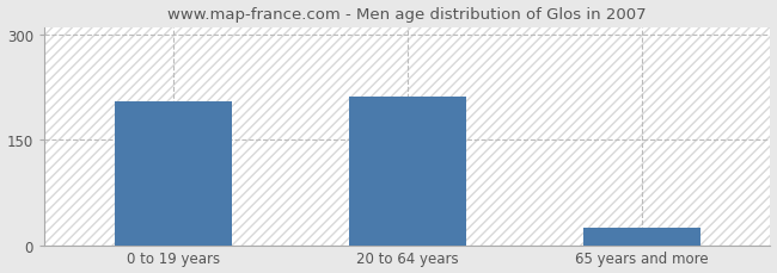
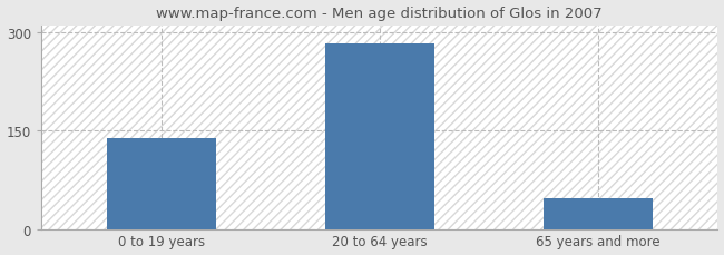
0 to 19 years: 204 -> 138
20 to 64 years: 212 -> 283
65 years and more: 24 -> 47
